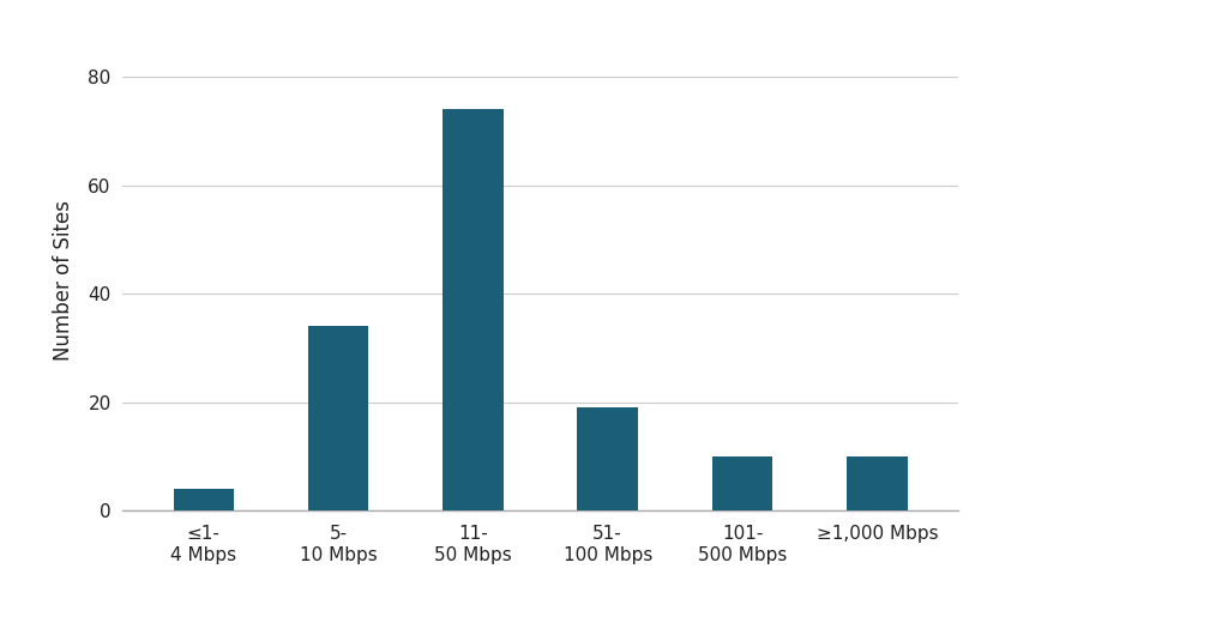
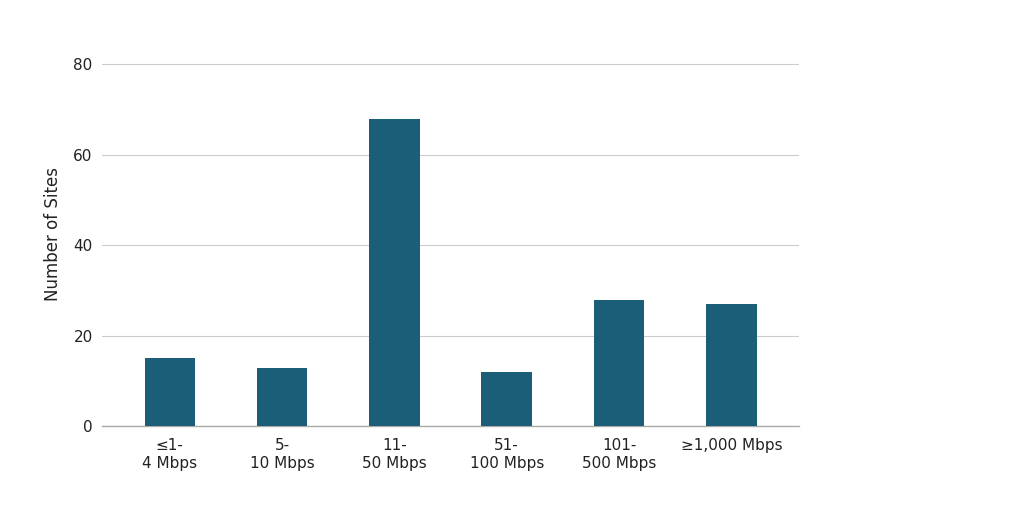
≤1- 4 Mbps: 4 -> 15
5- 10 Mbps: 34 -> 13
11- 50 Mbps: 74 -> 68
51- 100 Mbps: 19 -> 12
101- 500 Mbps: 10 -> 28
≥1,000 Mbps: 10 -> 27
